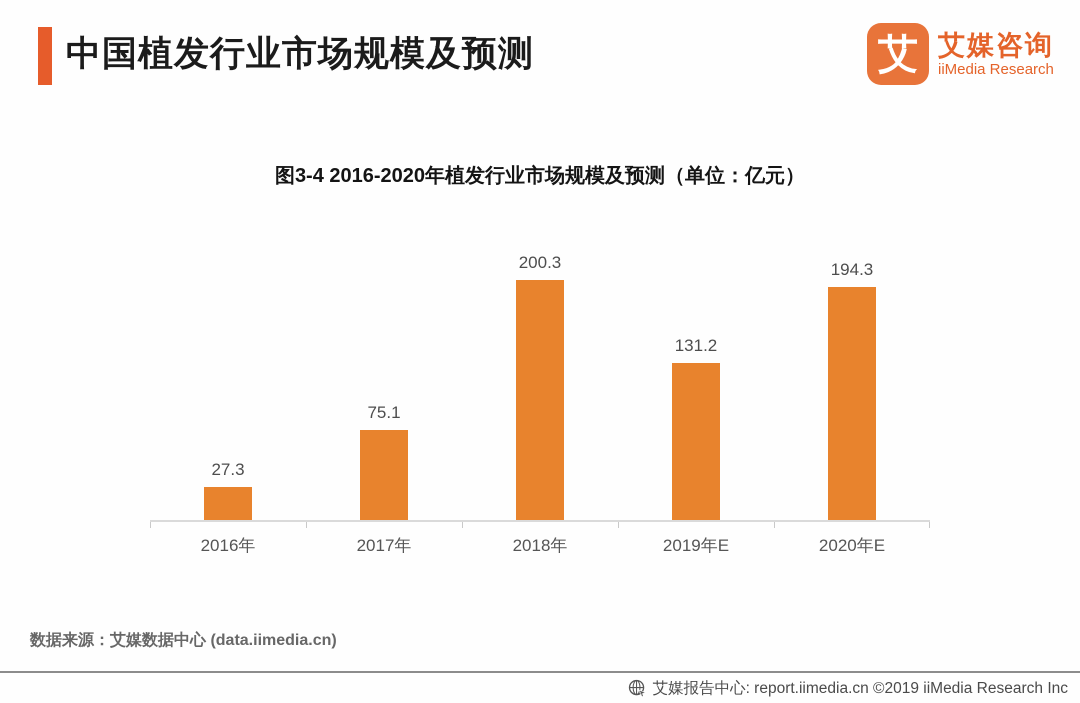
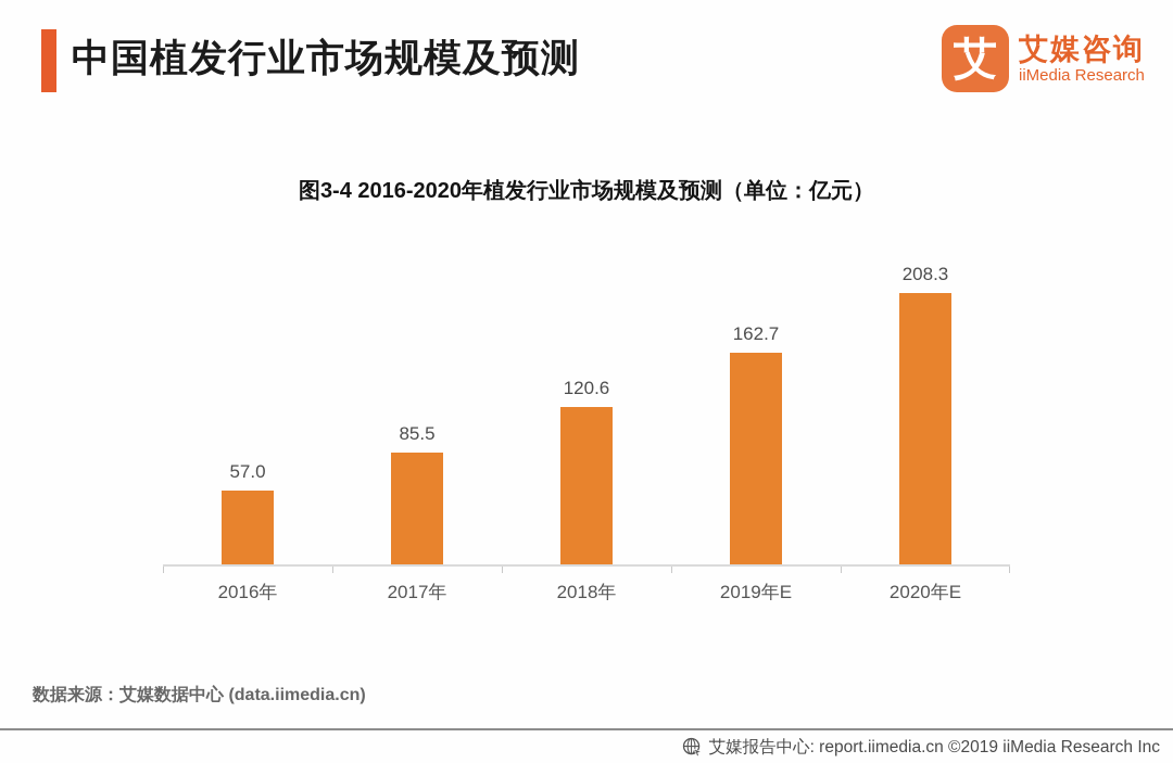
2016年: 27.3 -> 57.0
2017年: 75.1 -> 85.5
2018年: 200.3 -> 120.6
2019年E: 131.2 -> 162.7
2020年E: 194.3 -> 208.3
